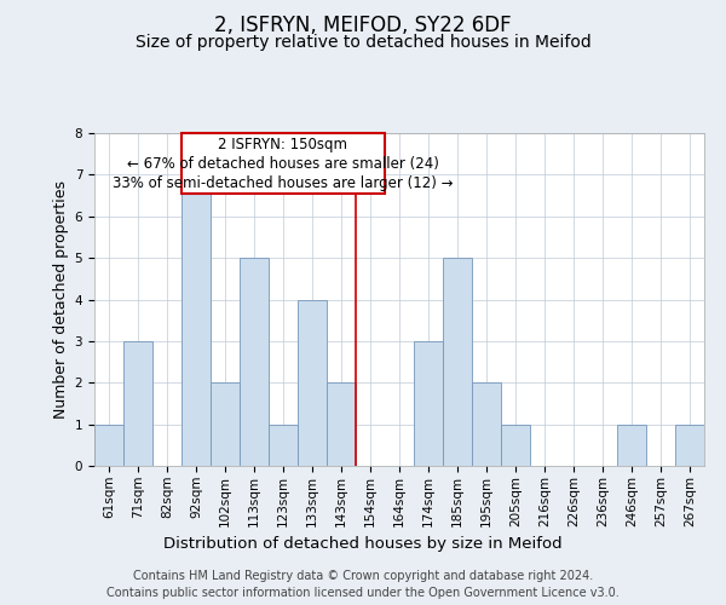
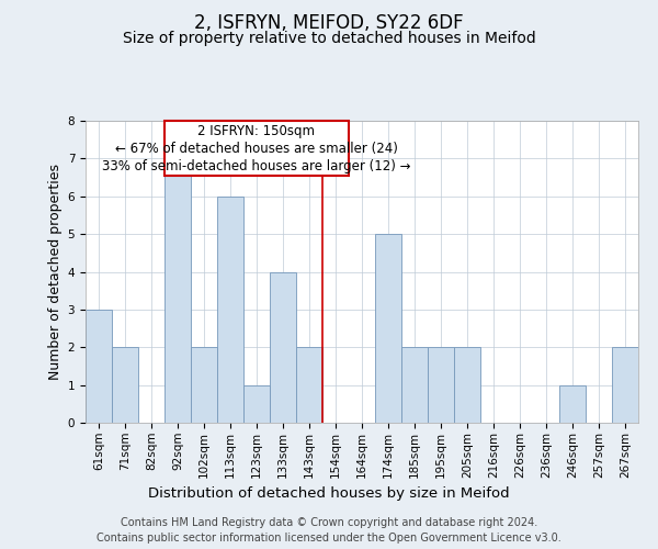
61sqm: 1 -> 3
71sqm: 3 -> 2
113sqm: 5 -> 6
174sqm: 3 -> 5
185sqm: 5 -> 2
205sqm: 1 -> 2
267sqm: 1 -> 2
